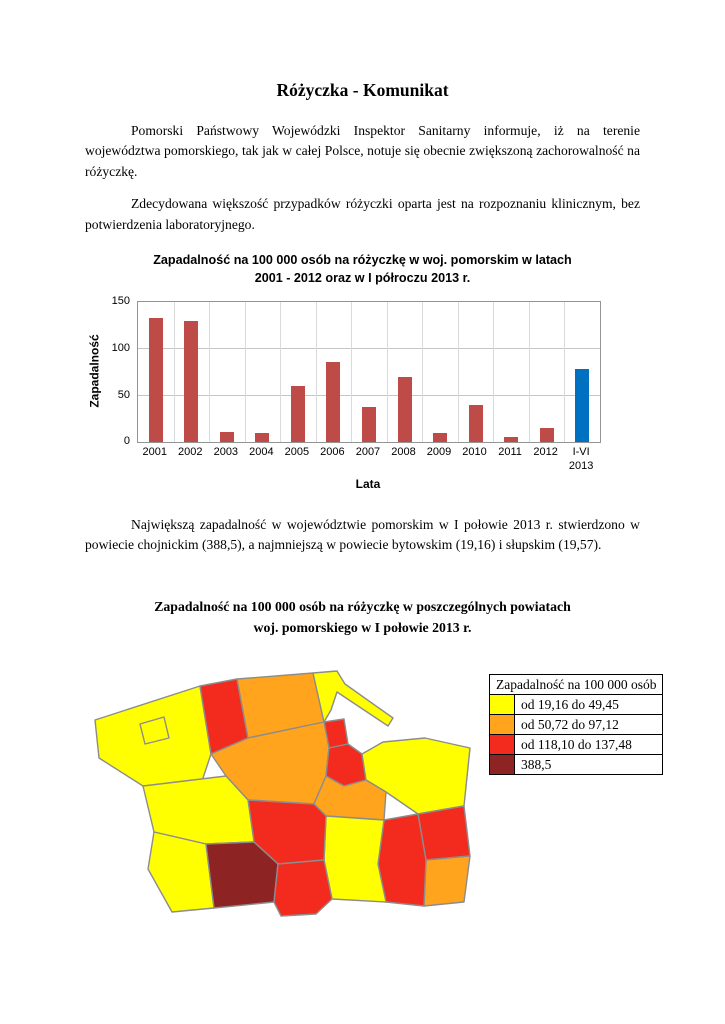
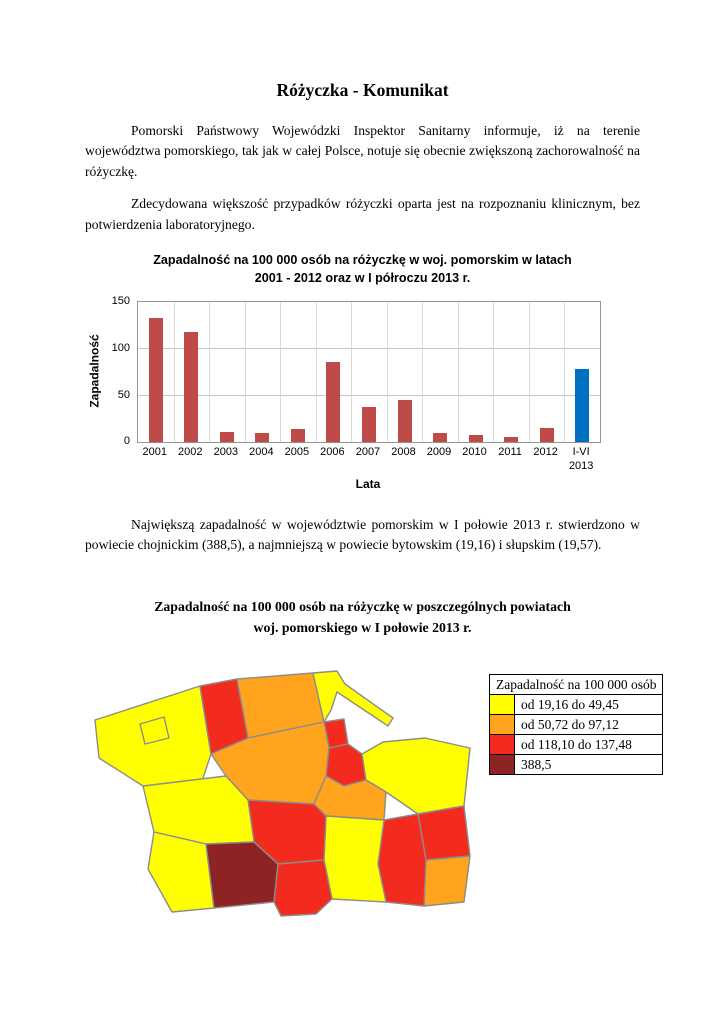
2002: 130 -> 120
2005: 60 -> 10
2008: 70 -> 50
2010: 40 -> 10
